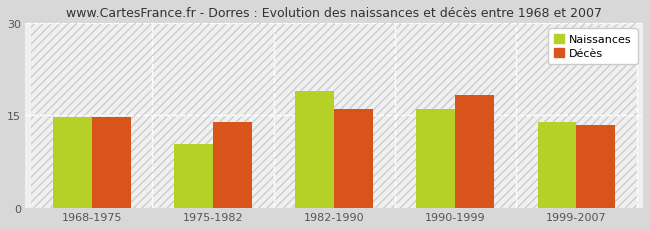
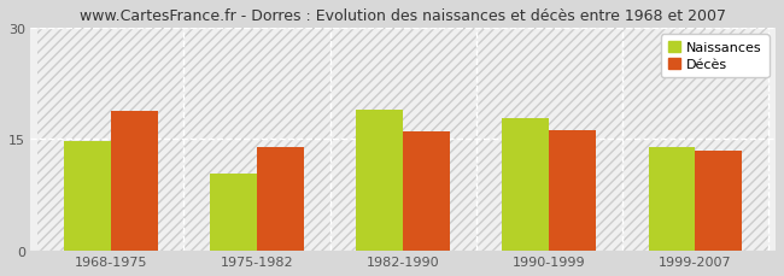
Décès/1968-1975: 14.7 -> 18.8
Naissances/1990-1999: 16.0 -> 17.8
Décès/1990-1999: 18.3 -> 16.2
